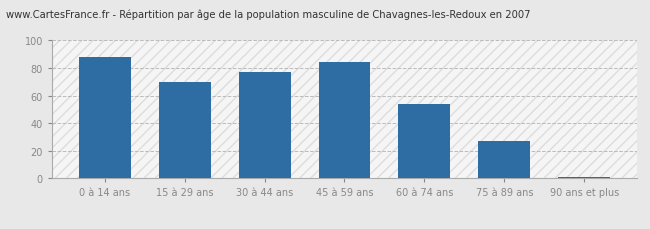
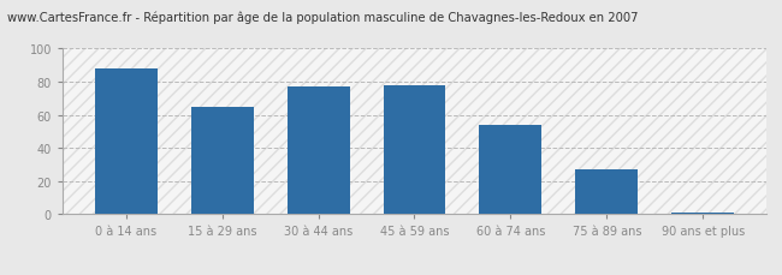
15 à 29 ans: 70 -> 65
45 à 59 ans: 84 -> 78
